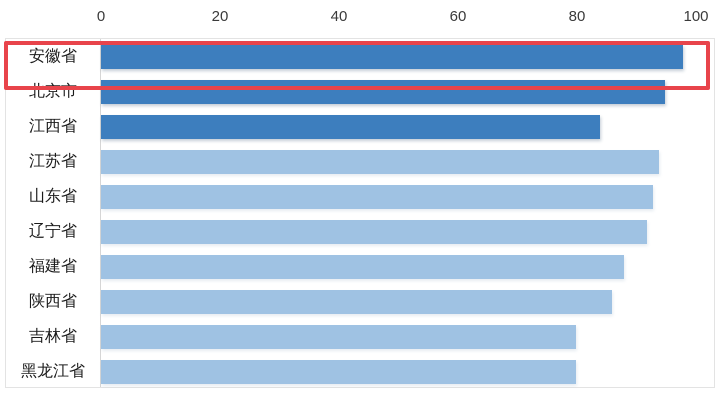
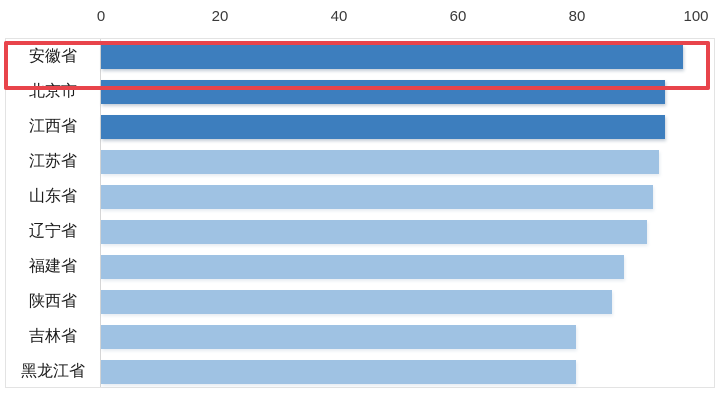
江西省: 84 -> 95
